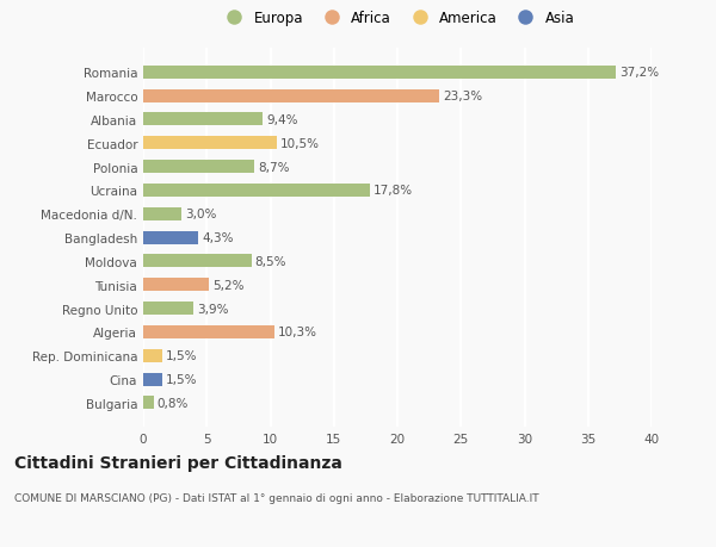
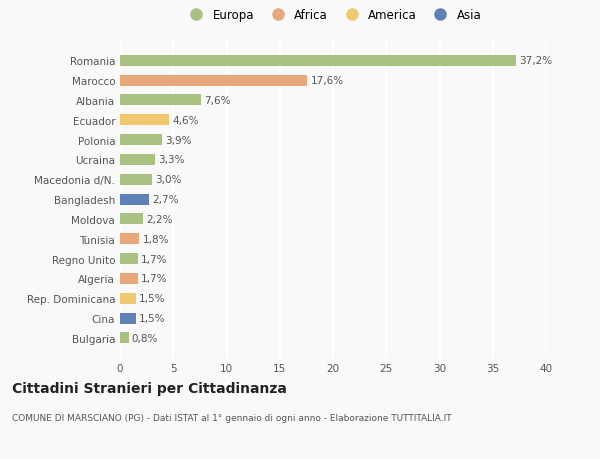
Marocco: 23,3% -> 17,6%
Albania: 9,4% -> 7,6%
Ecuador: 10,5% -> 4,6%
Polonia: 8,7% -> 3,9%
Ucraina: 17,8% -> 3,3%
Bangladesh: 4,3% -> 2,7%
Moldova: 8,5% -> 2,2%
Tunisia: 5,2% -> 1,8%
Regno Unito: 3,9% -> 1,7%
Algeria: 10,3% -> 1,7%
